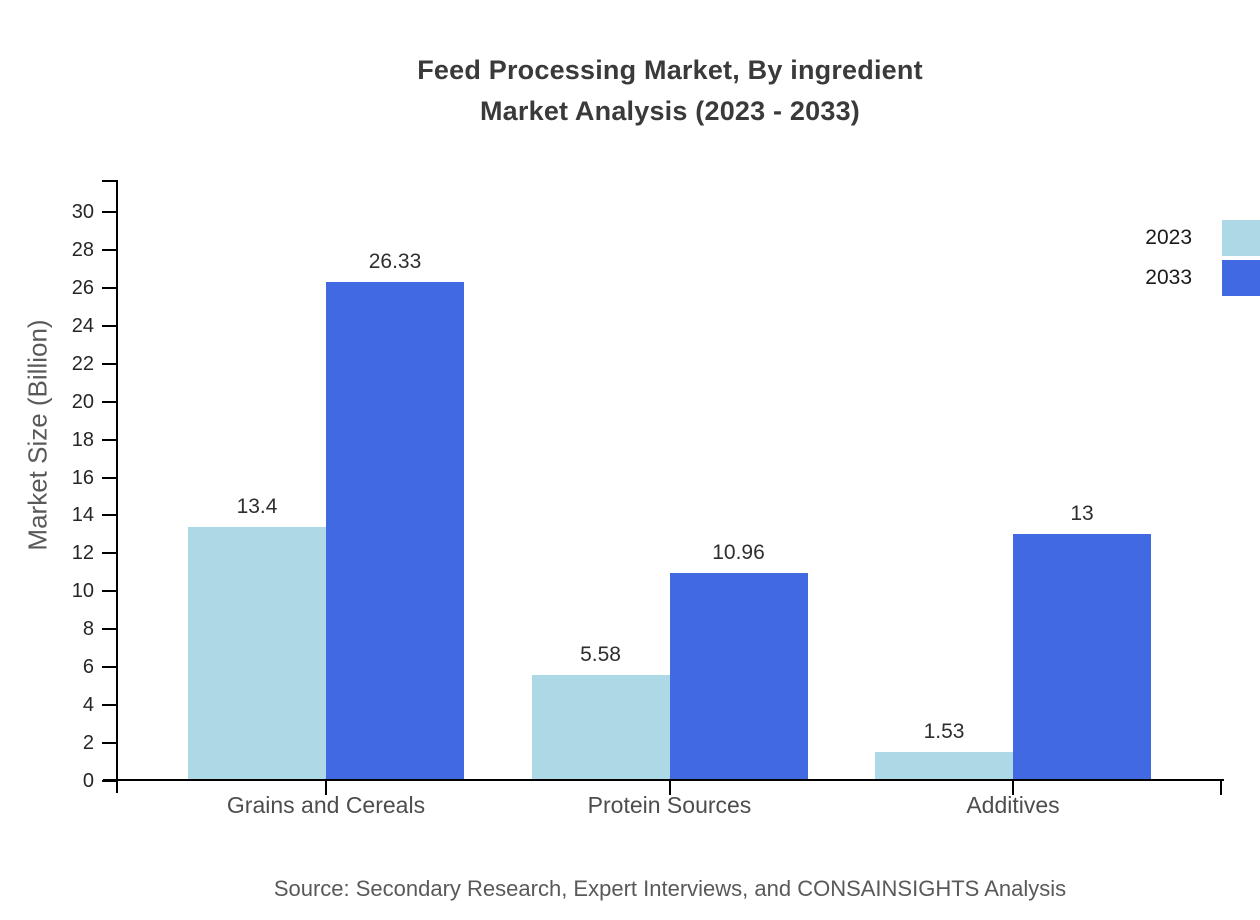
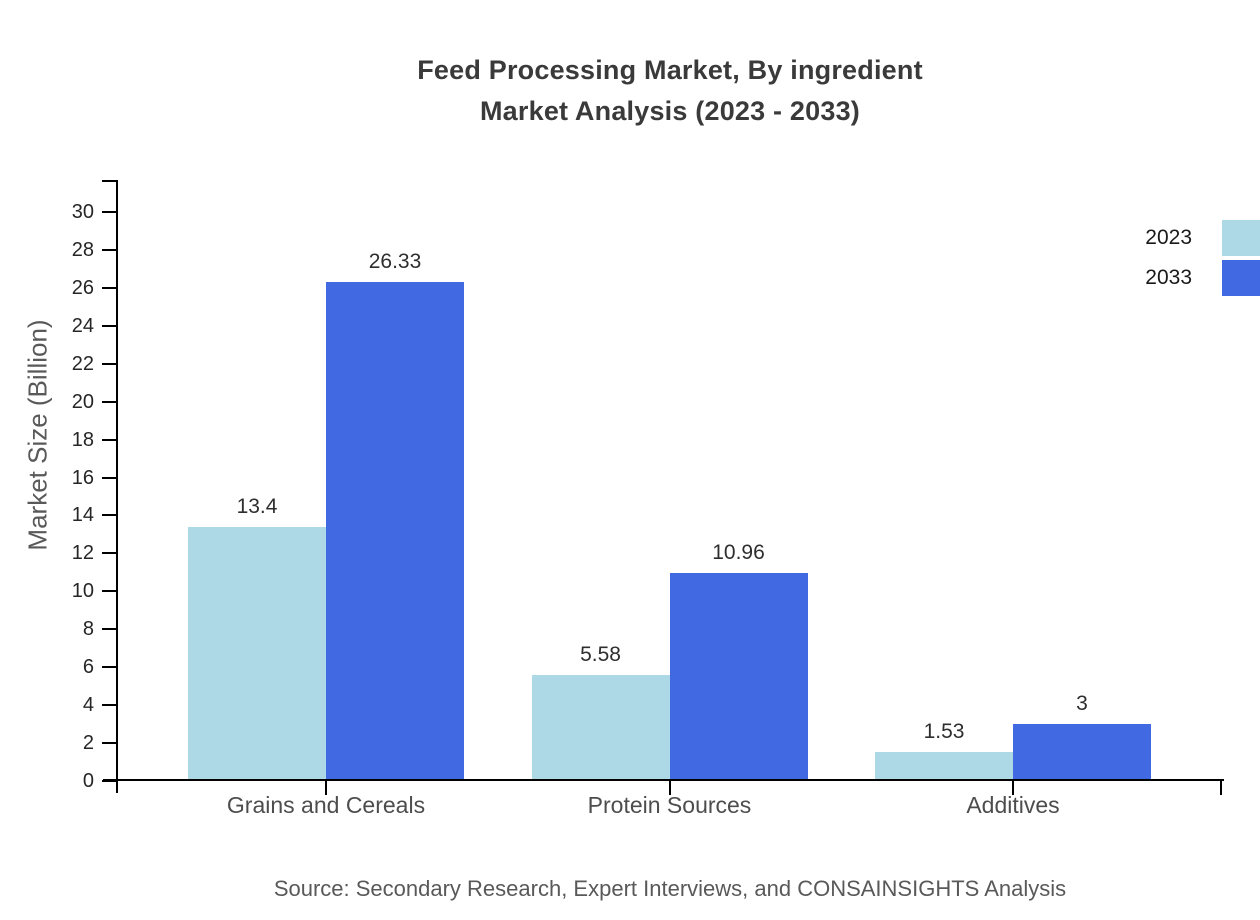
2033/Additives: 13 -> 3
